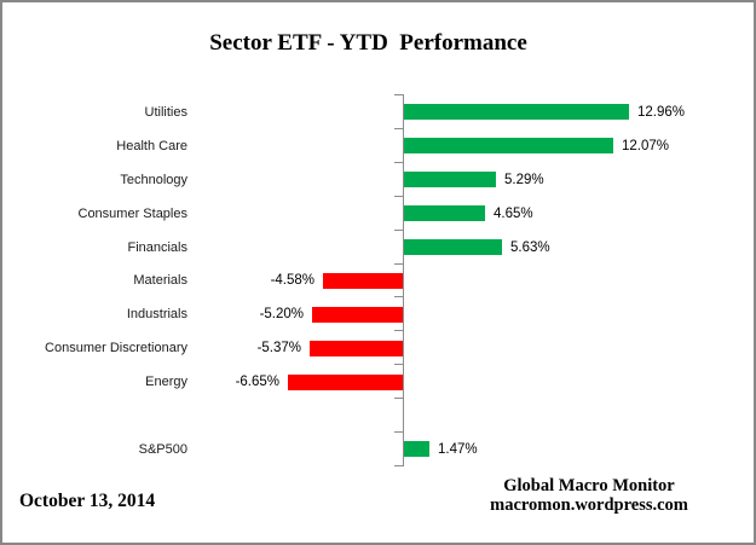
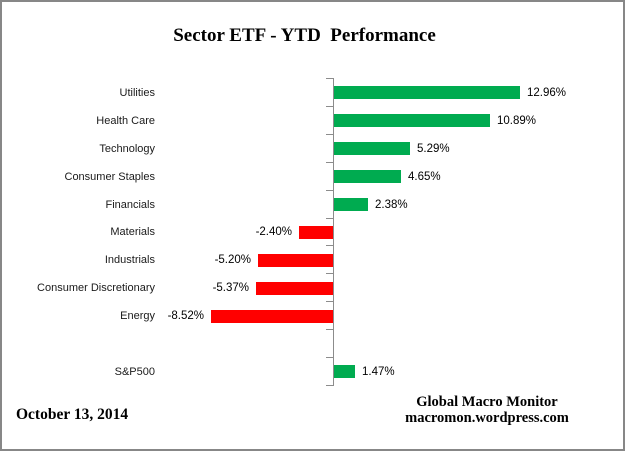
Health Care: 12.07% -> 10.89%
Financials: 5.63% -> 2.38%
Materials: -4.58% -> -2.40%
Energy: -6.65% -> -8.52%
